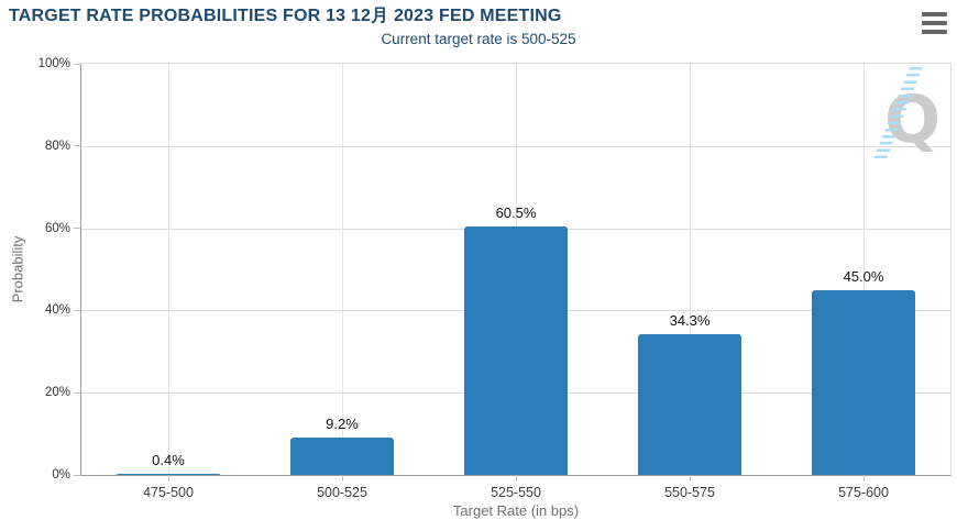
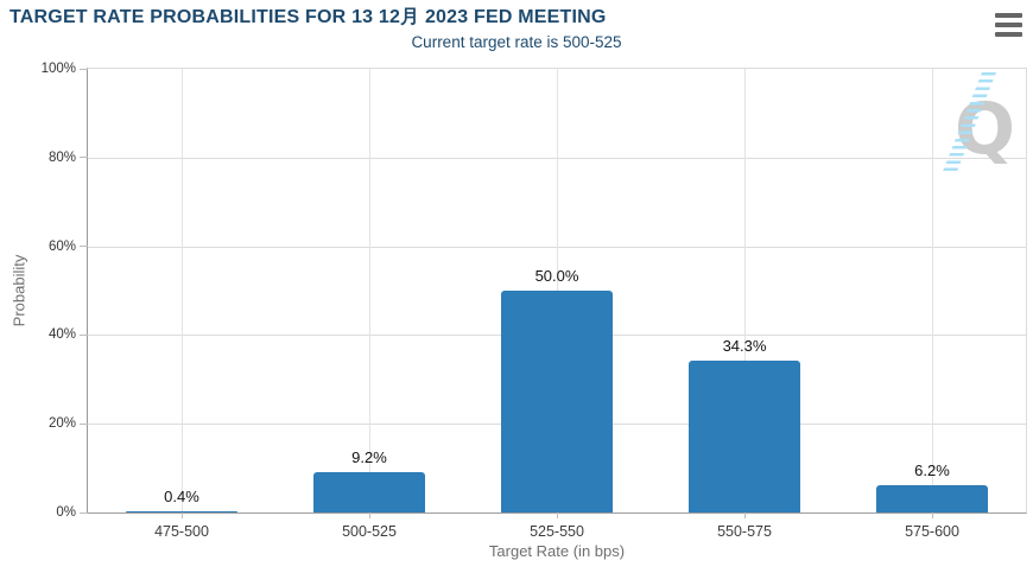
525-550: 60.5% -> 50.0%
575-600: 45.0% -> 6.2%
